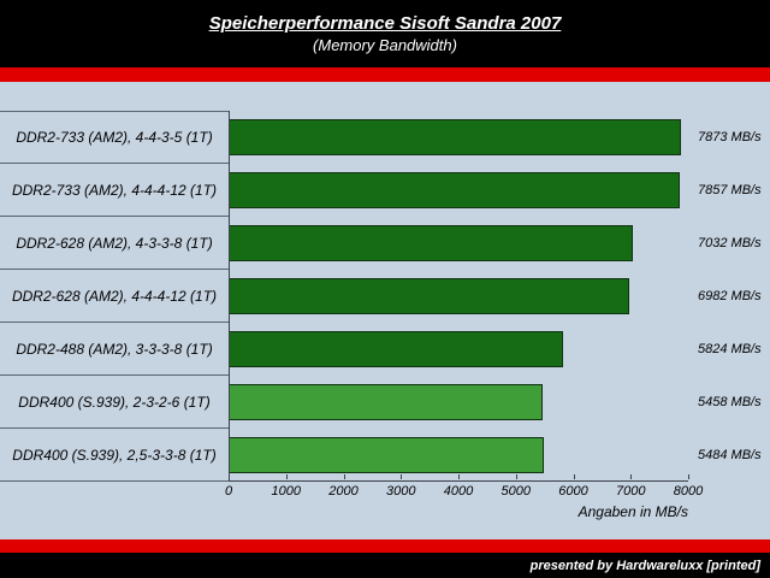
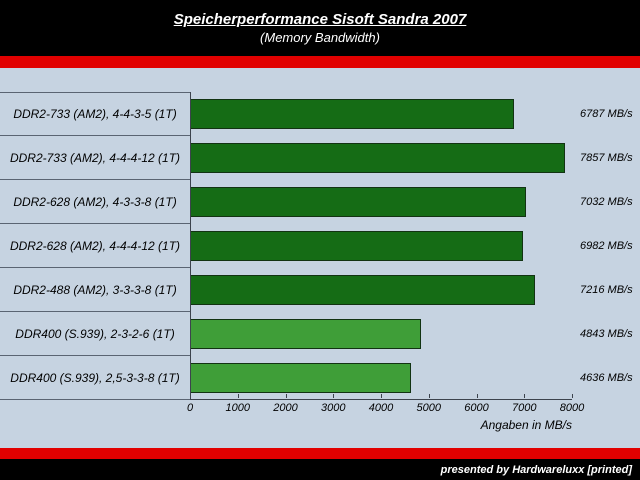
DDR2-733 (AM2), 4-4-3-5 (1T): 7873 -> 6787
DDR2-488 (AM2), 3-3-3-8 (1T): 5824 -> 7216
DDR400 (S.939), 2-3-2-6 (1T): 5458 -> 4843
DDR400 (S.939), 2,5-3-3-8 (1T): 5484 -> 4636
